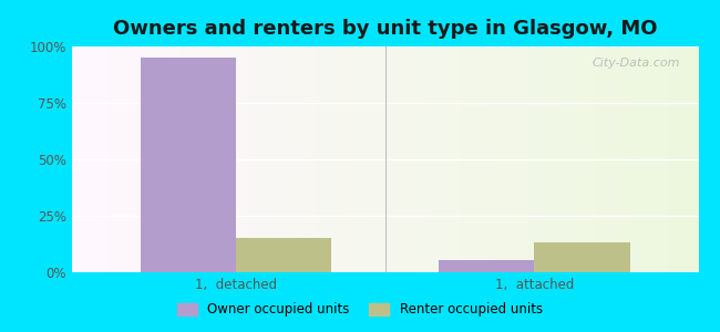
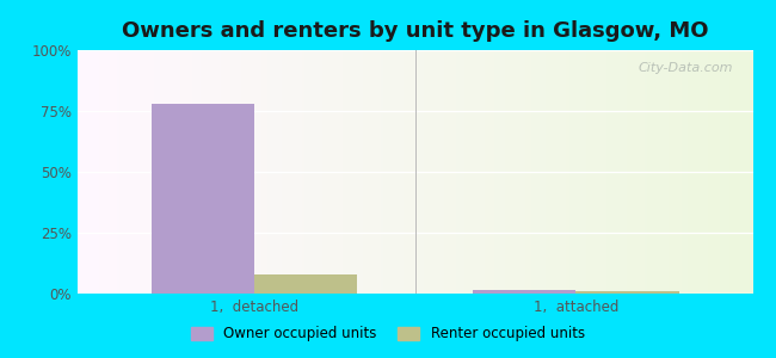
Owner occupied units/1, detached: 95.0% -> 78.0%
Renter occupied units/1, detached: 15.0% -> 8.0%
Owner occupied units/1, attached: 5.5% -> 1.5%
Renter occupied units/1, attached: 13.0% -> 1.2%
